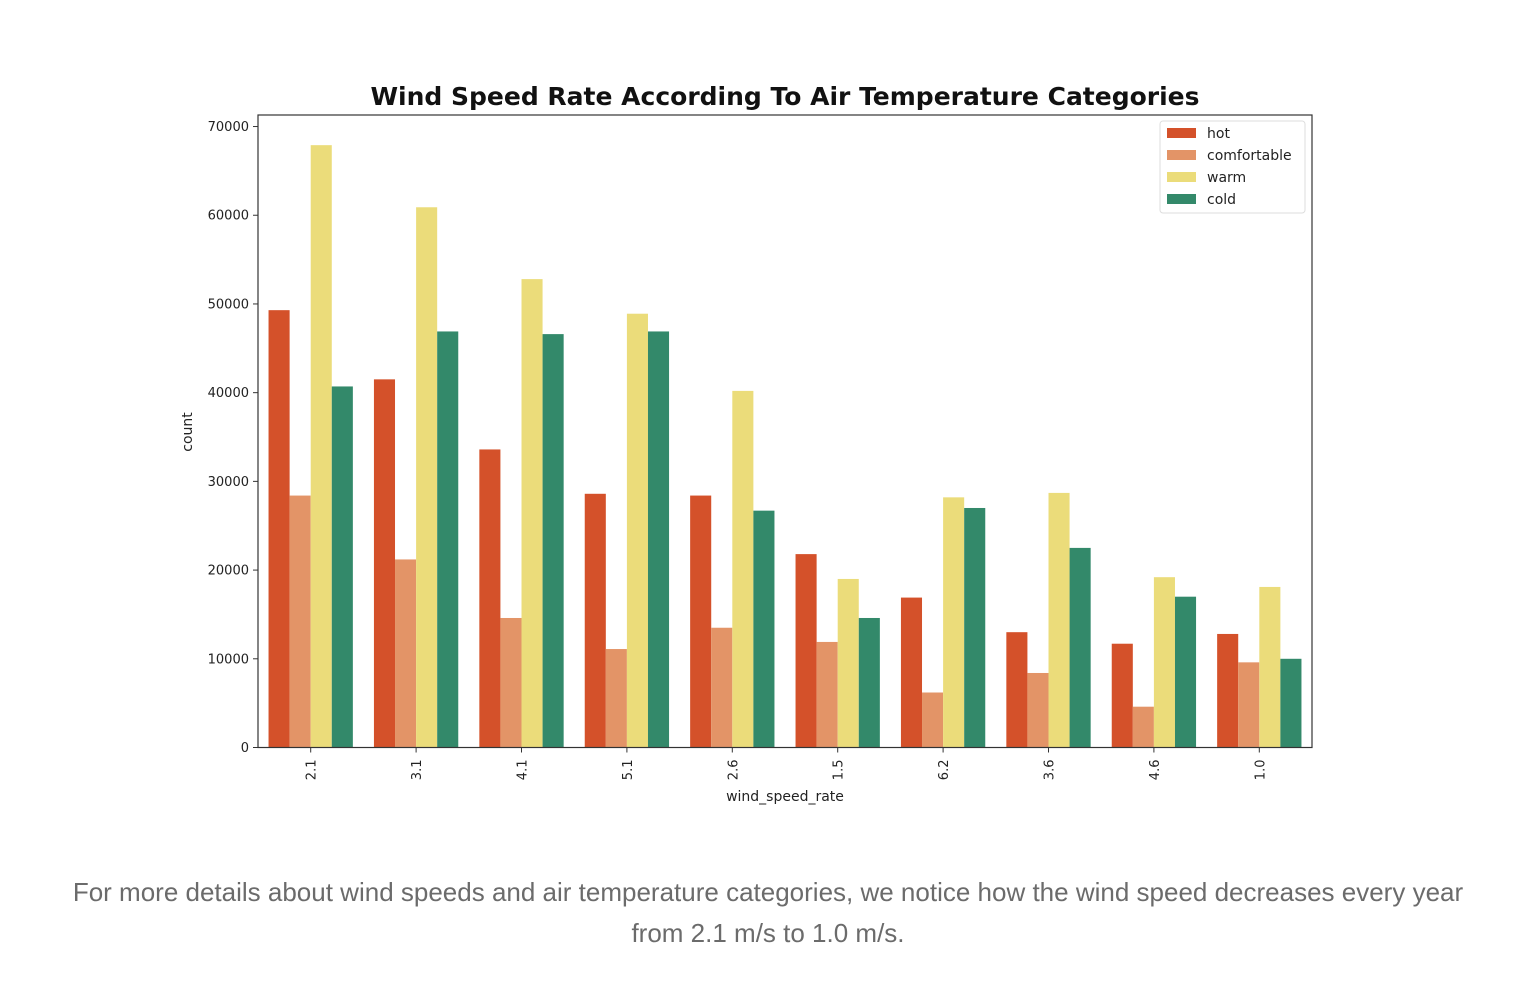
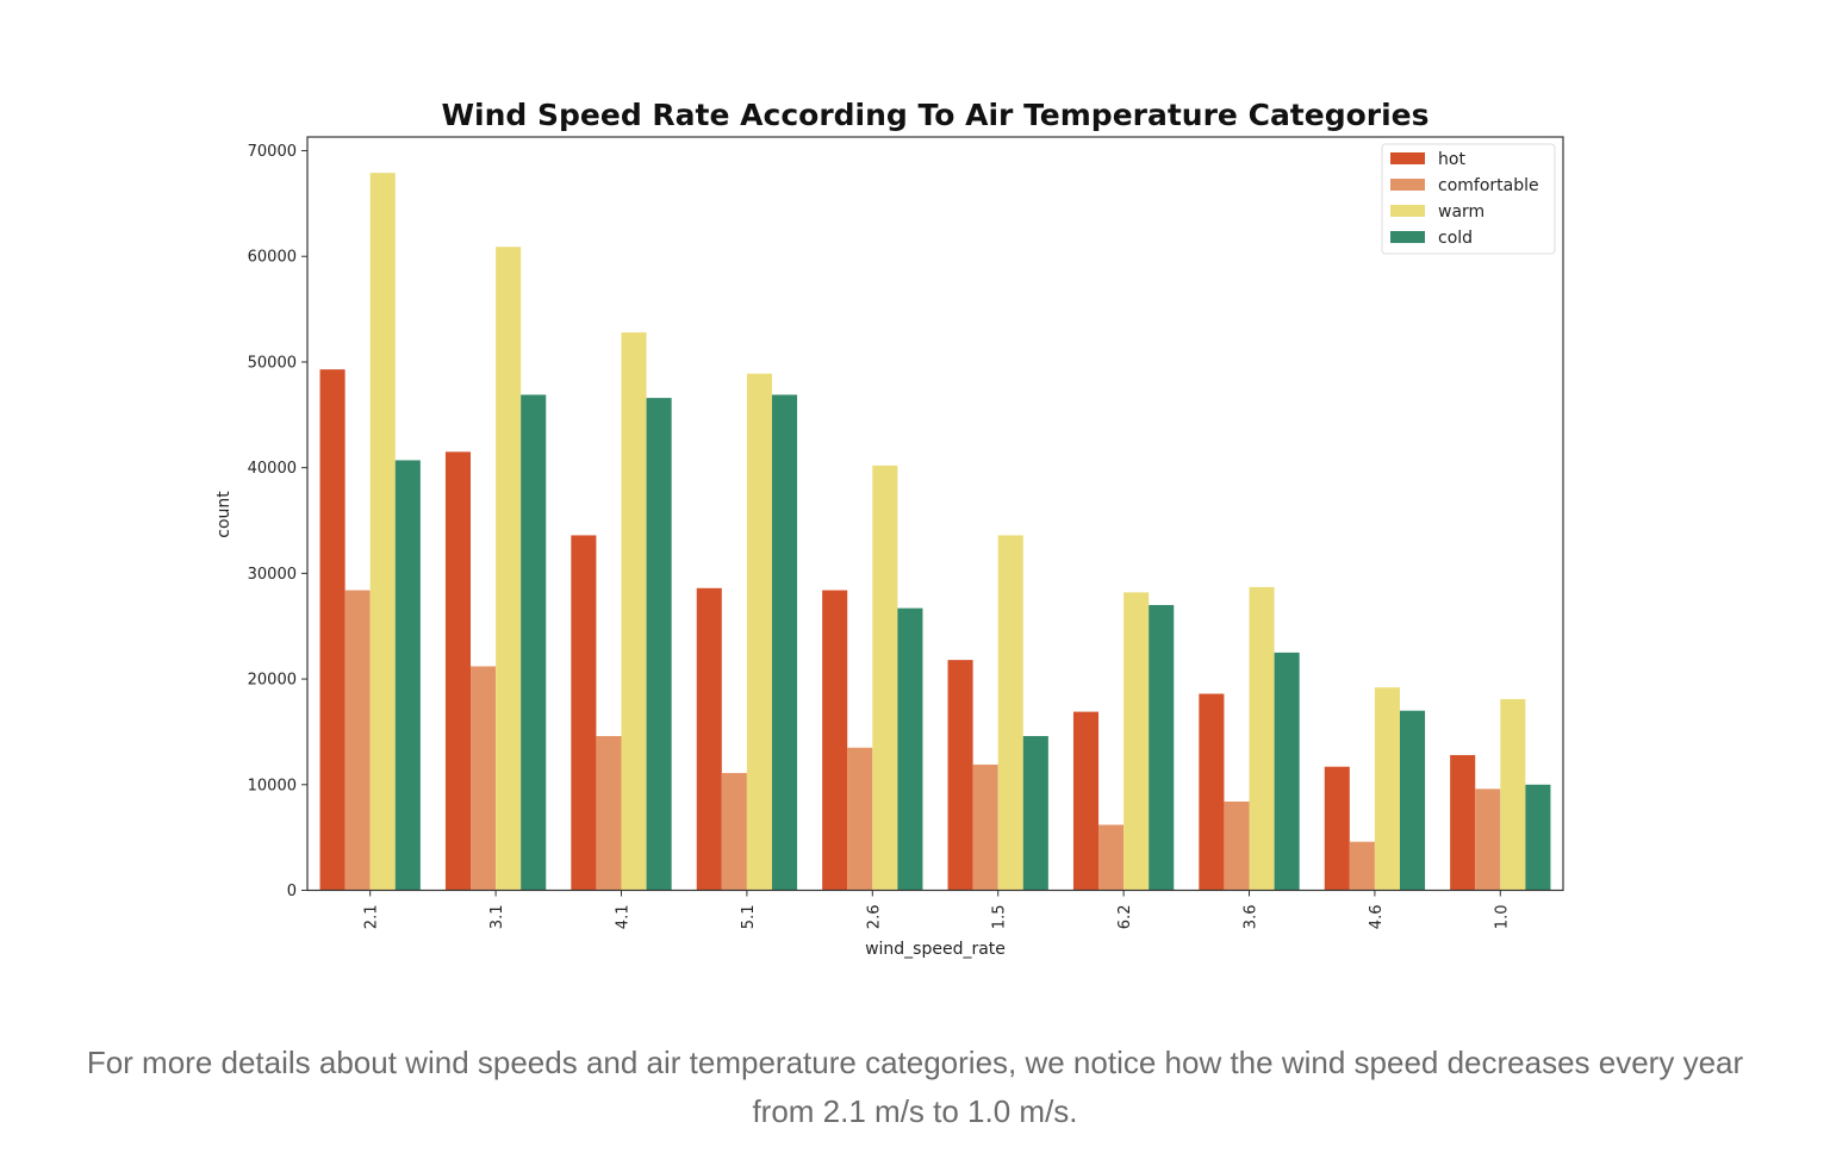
warm/1.5: 19000 -> 34000
hot/3.6: 13000 -> 19000
